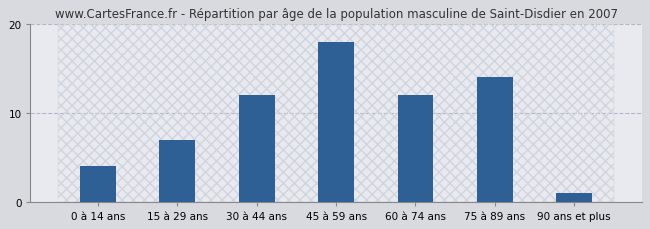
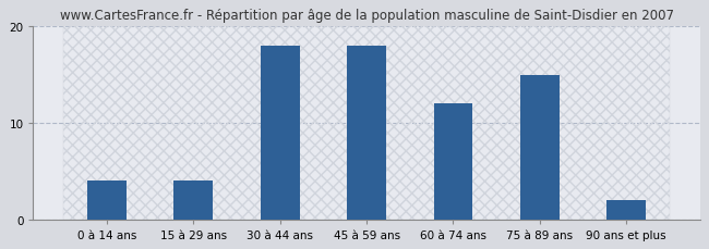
15 à 29 ans: 7 -> 4
30 à 44 ans: 12 -> 18
75 à 89 ans: 14 -> 15
90 ans et plus: 1 -> 2
